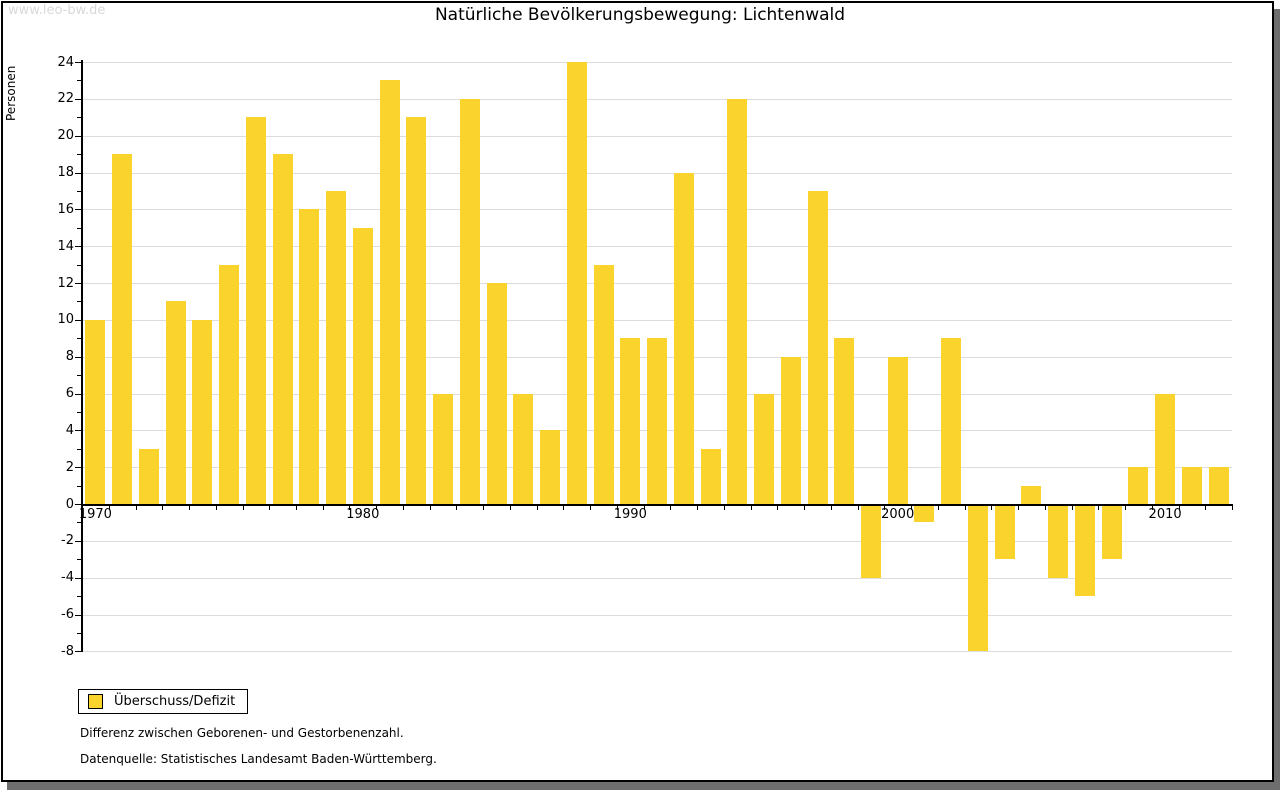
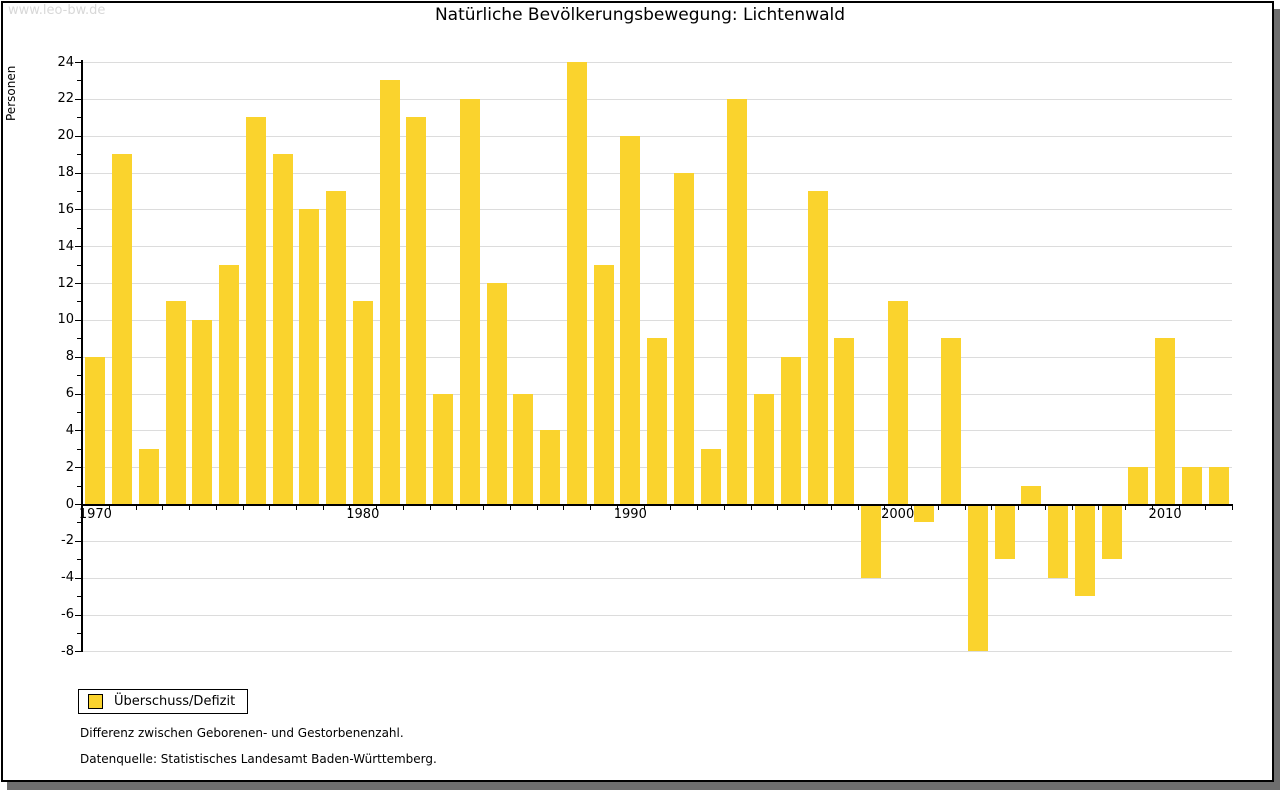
1970: 10 -> 8
1980: 15 -> 11
1990: 9 -> 20
2000: 8 -> 11
2010: 6 -> 9
